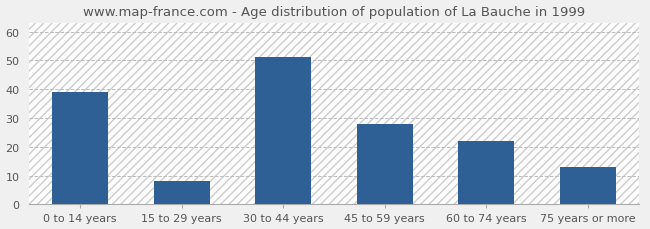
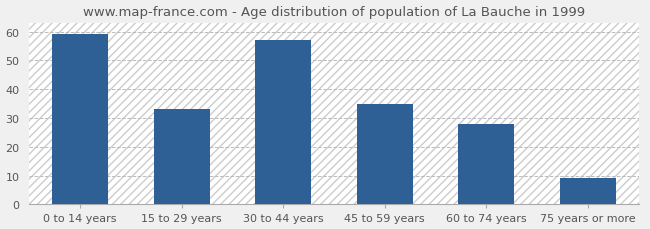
0 to 14 years: 39 -> 59
15 to 29 years: 8 -> 33
30 to 44 years: 51 -> 57
45 to 59 years: 28 -> 35
60 to 74 years: 22 -> 28
75 years or more: 13 -> 9
